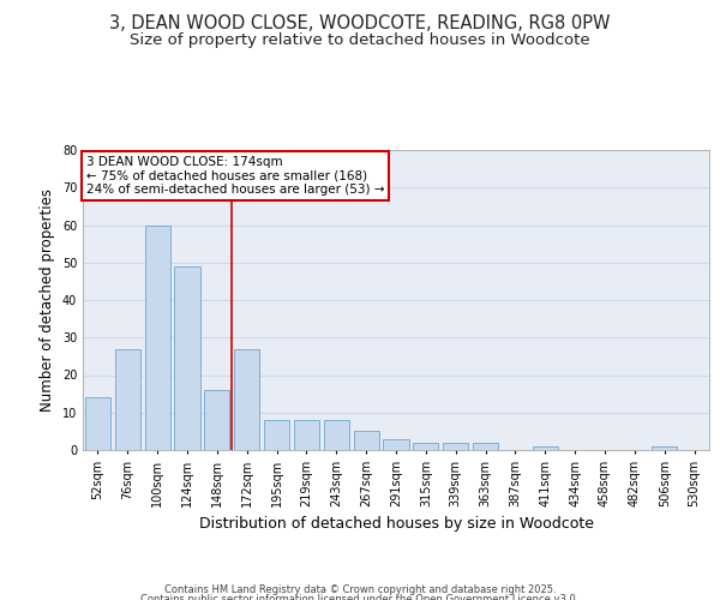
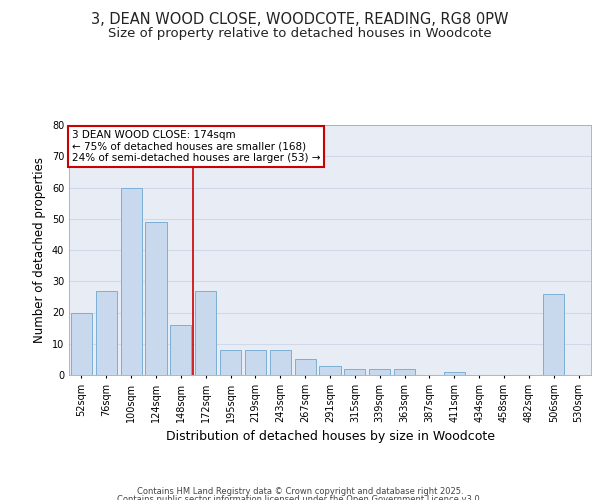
52sqm: 14 -> 20
506sqm: 1 -> 26
